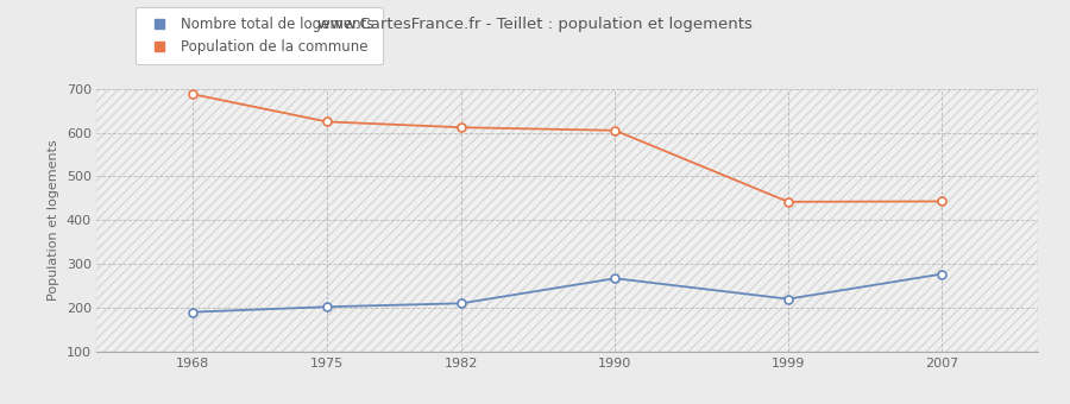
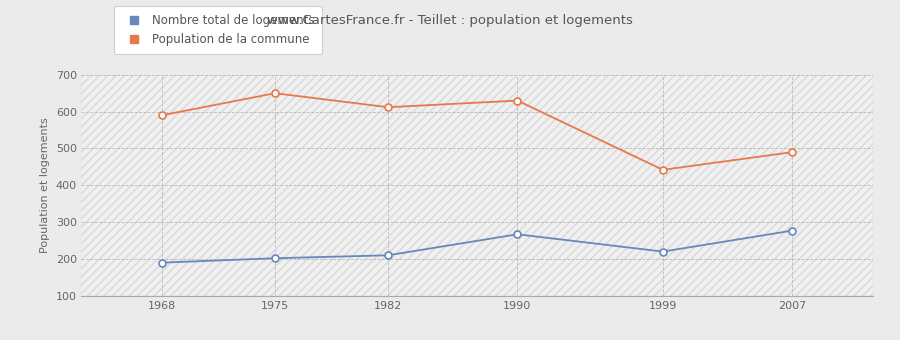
Population de la commune/1968: 688 -> 590
Population de la commune/1975: 625 -> 650
Population de la commune/1990: 605 -> 630
Population de la commune/2007: 443 -> 490
